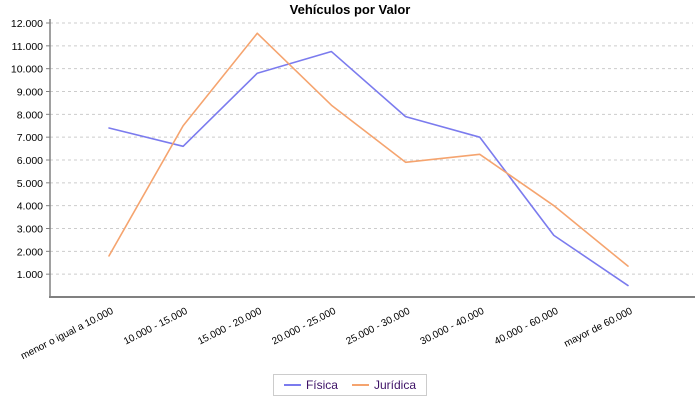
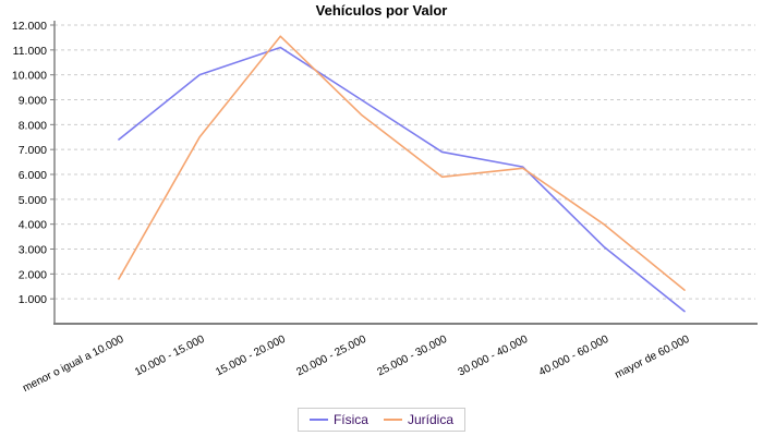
Física/10.000 - 15.000: 6600 -> 10000
Física/15.000 - 20.000: 9800 -> 11100
Física/20.000 - 25.000: 10800 -> 9000
Física/25.000 - 30.000: 7900 -> 6900
Física/30.000 - 40.000: 7000 -> 6300
Física/40.000 - 60.000: 2700 -> 3100
